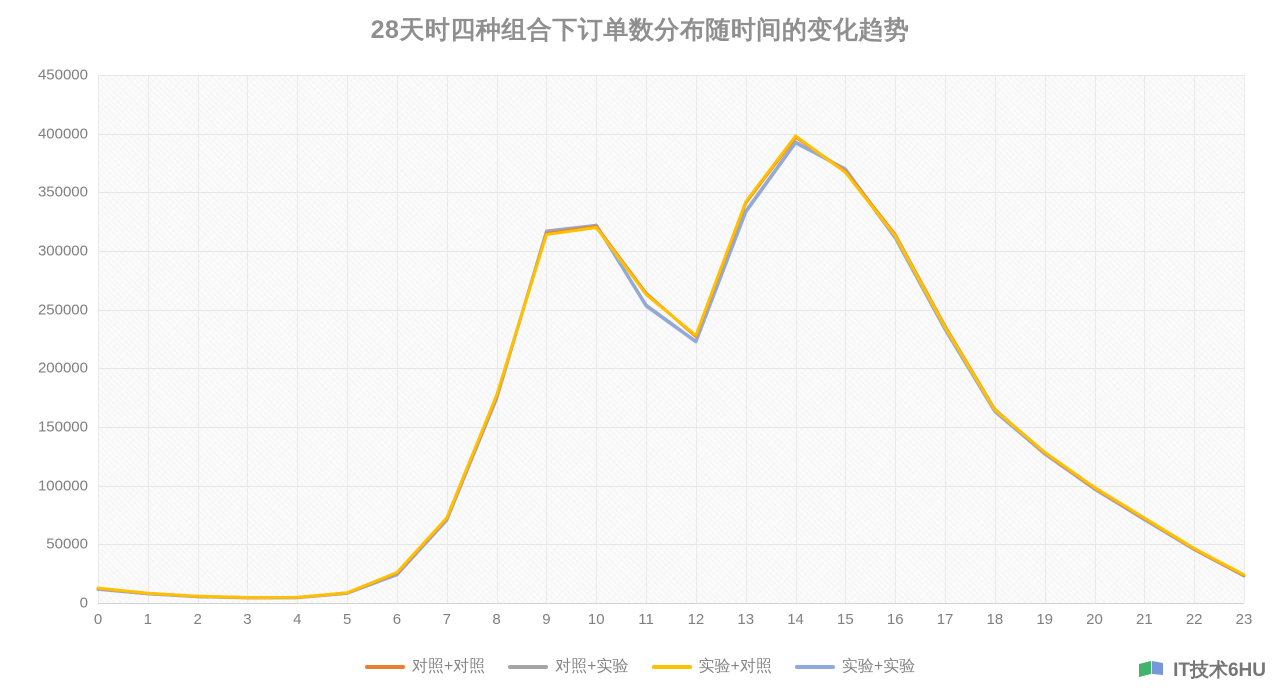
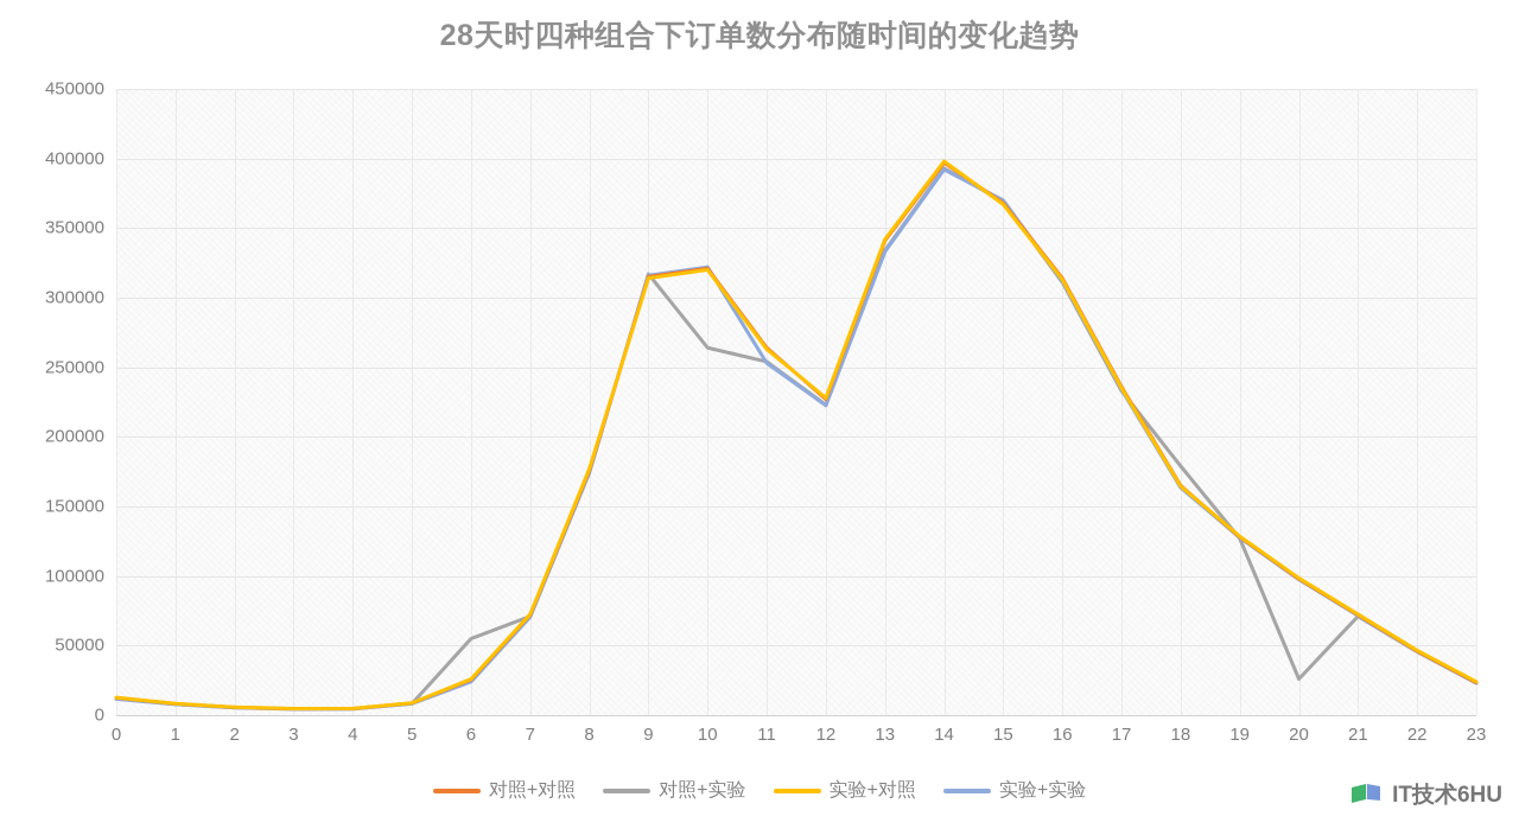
对照+实验/6: 24000 -> 55000
对照+实验/10: 322000 -> 264000
对照+实验/18: 163000 -> 179000
对照+实验/20: 97000 -> 26000
